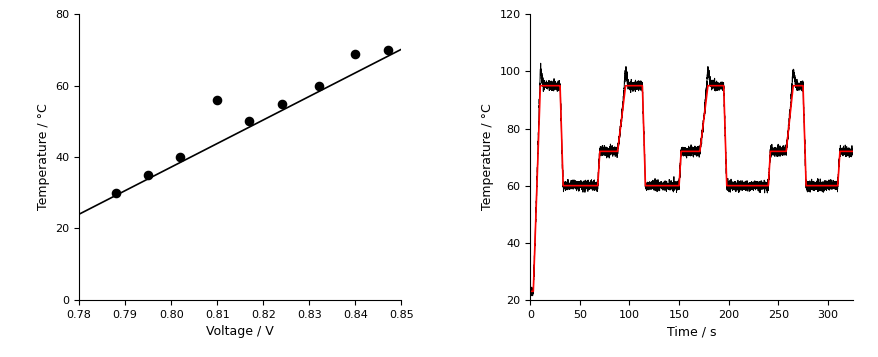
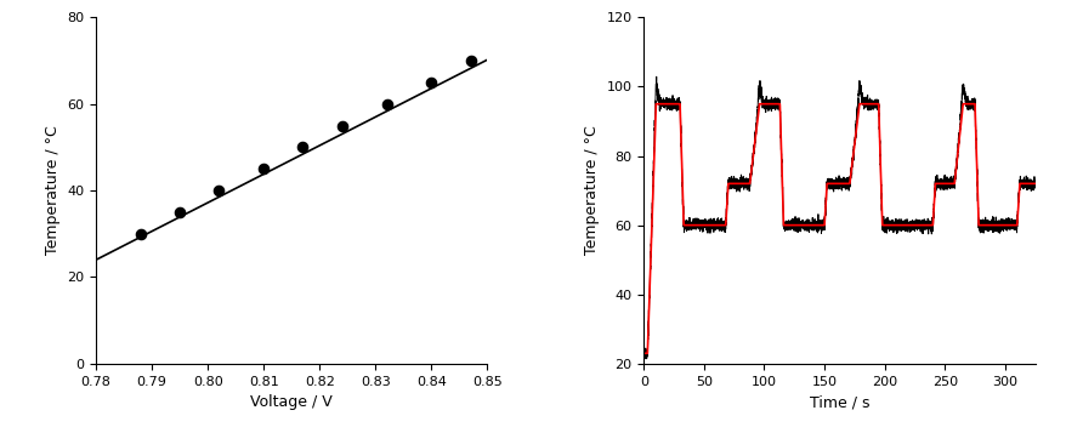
0.81: 56 -> 45
0.84: 69 -> 65
